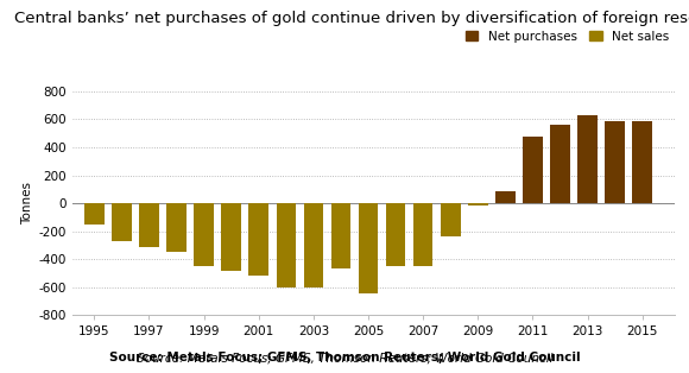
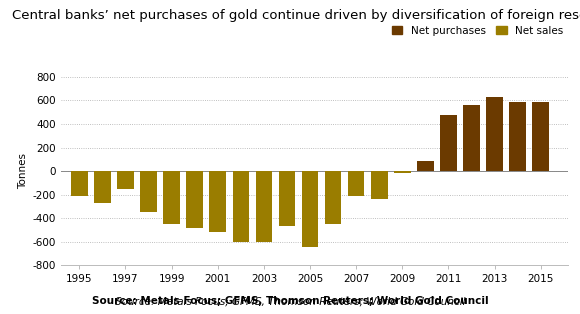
1995: -150 -> -210
1997: -310 -> -150
2007: -450 -> -210
